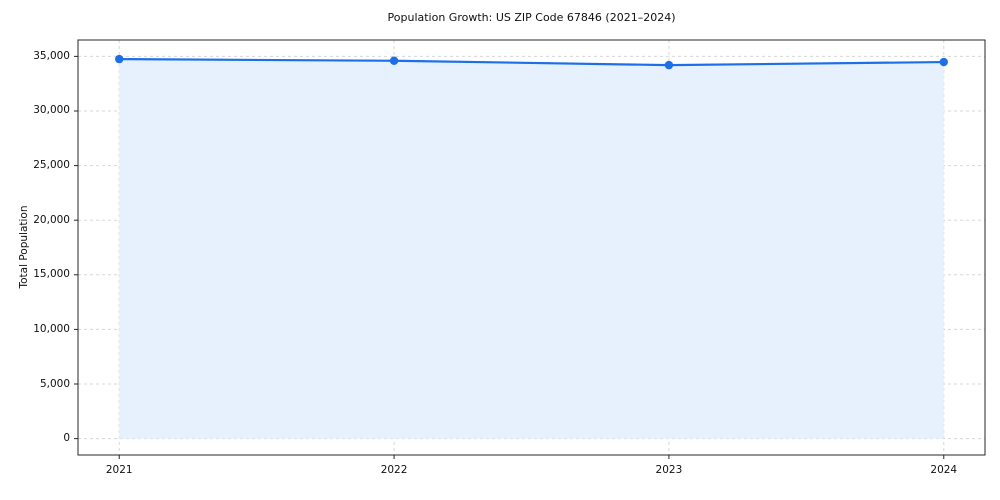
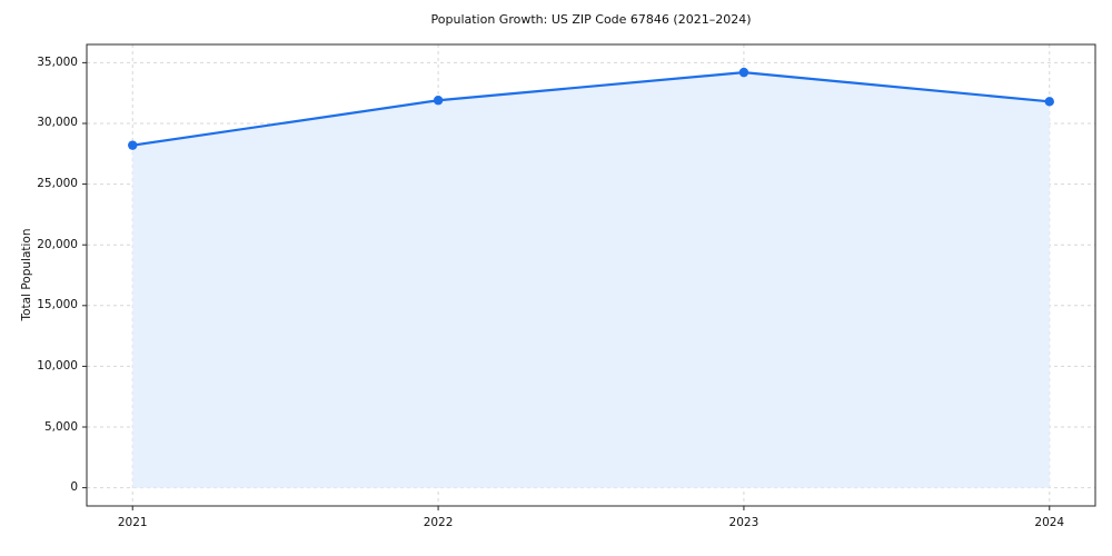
2021: 34800 -> 28200
2022: 34600 -> 31900
2024: 34500 -> 31800
